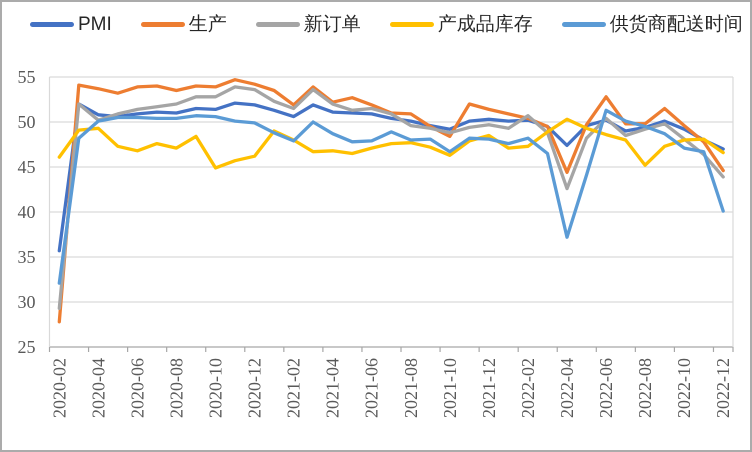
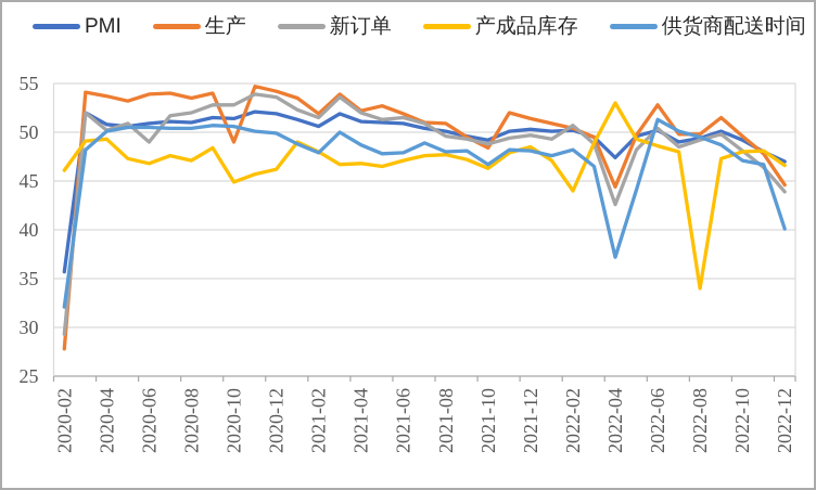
新订单/2020-06: 51 -> 49
生产/2020-10: 54 -> 49
产成品库存/2022-02: 47 -> 44
产成品库存/2022-04: 50 -> 53
产成品库存/2022-08: 45 -> 34
